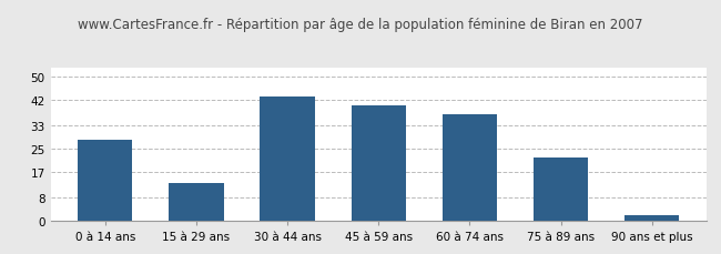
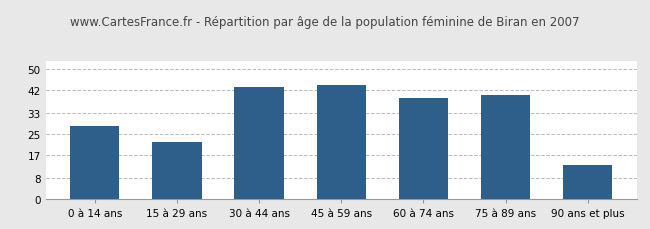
15 à 29 ans: 13 -> 22
45 à 59 ans: 40 -> 44
60 à 74 ans: 37 -> 39
75 à 89 ans: 22 -> 40
90 ans et plus: 2 -> 13
